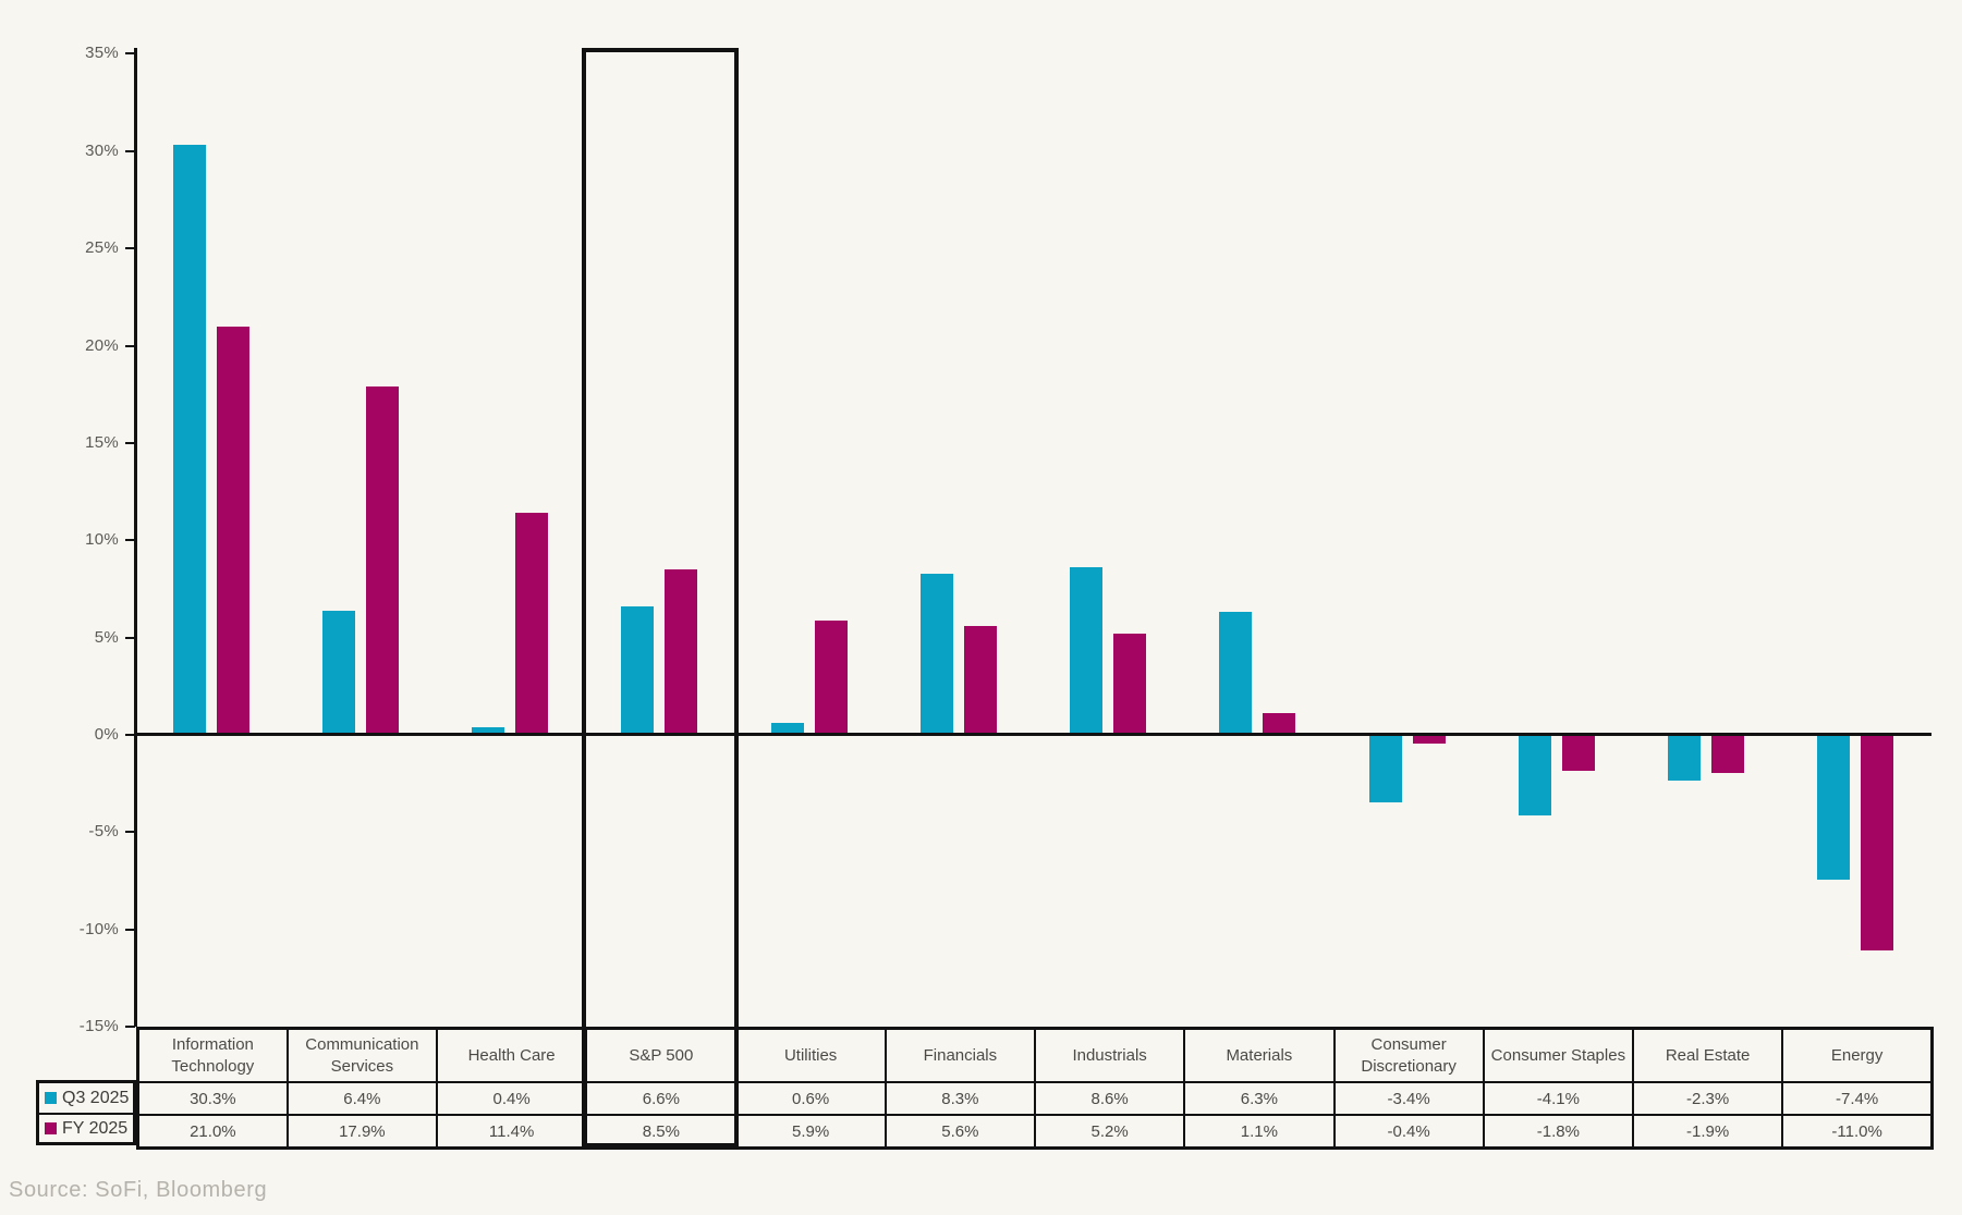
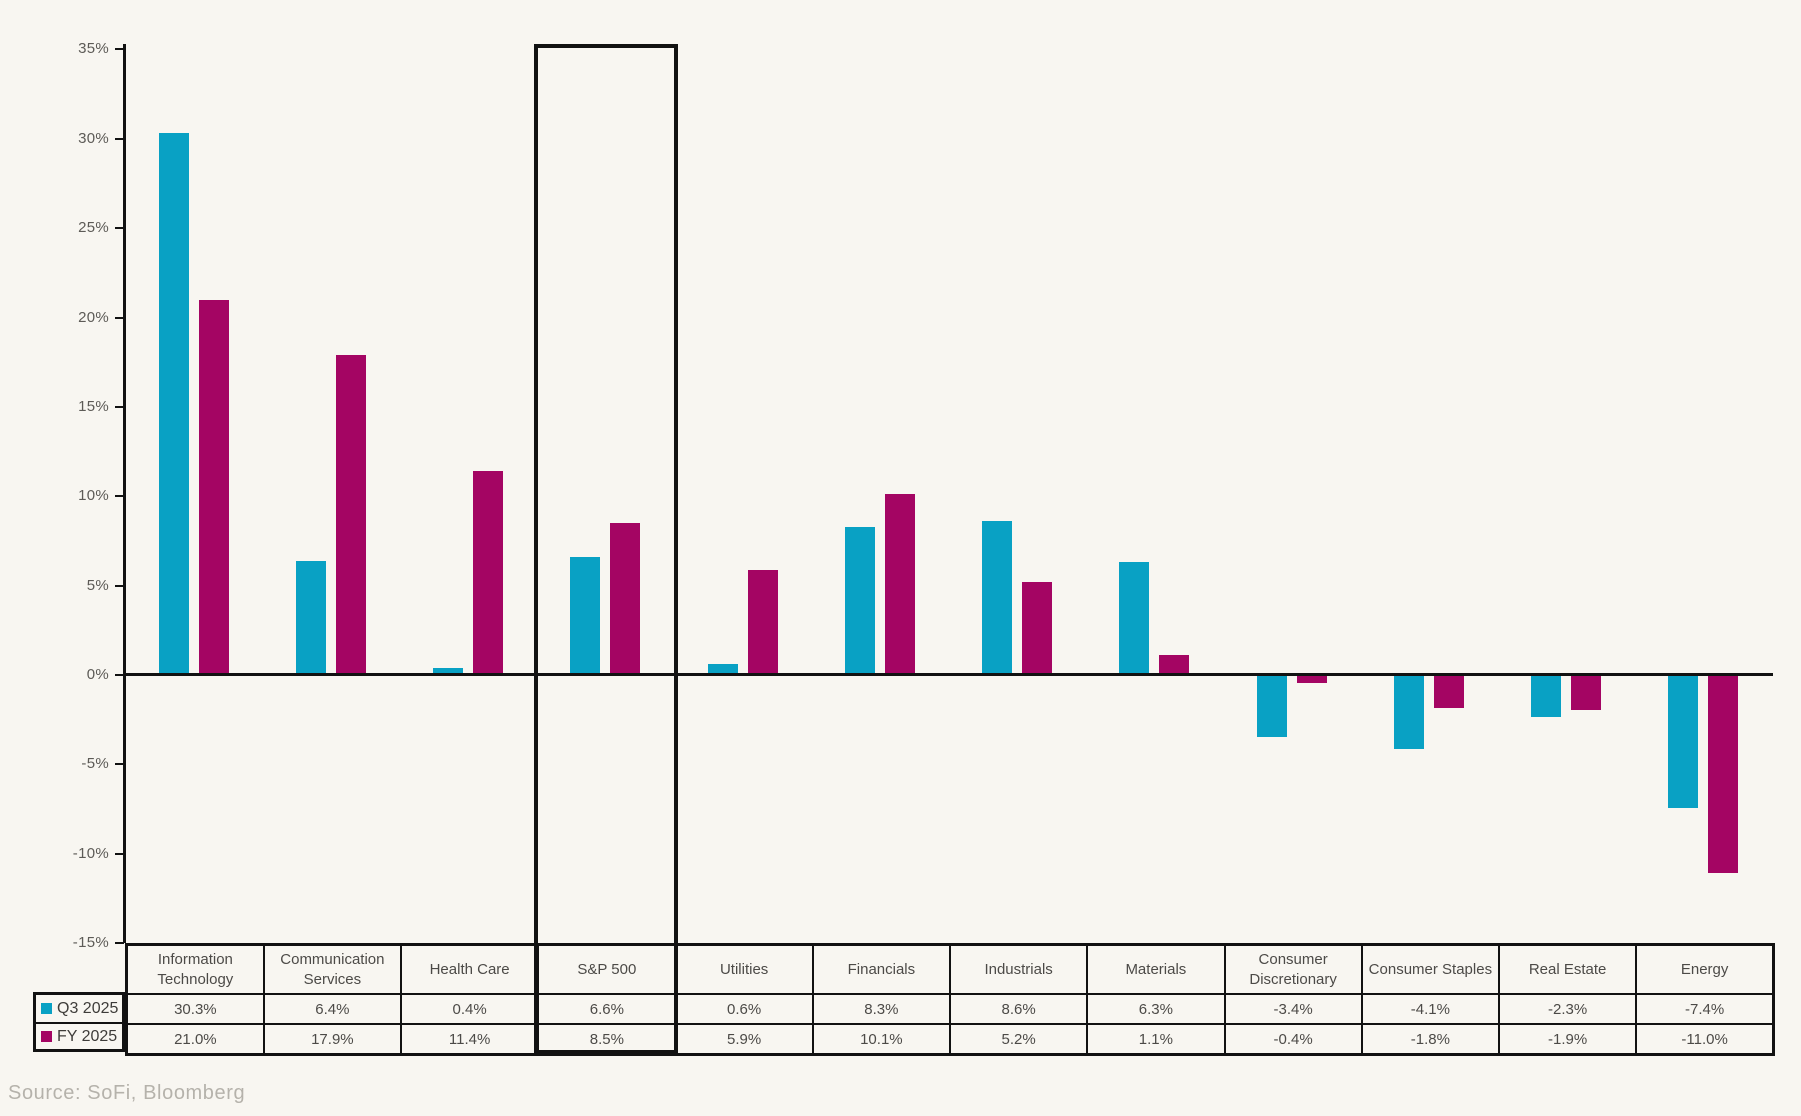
FY 2025/Financials: 5.6% -> 10.1%
